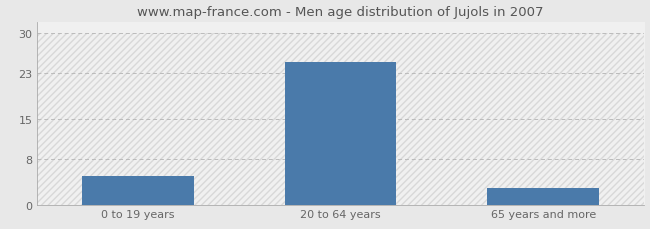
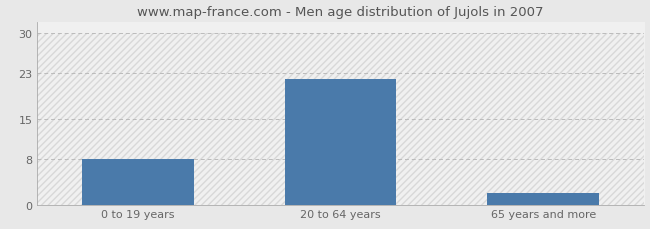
0 to 19 years: 5 -> 8
20 to 64 years: 25 -> 22
65 years and more: 3 -> 2
